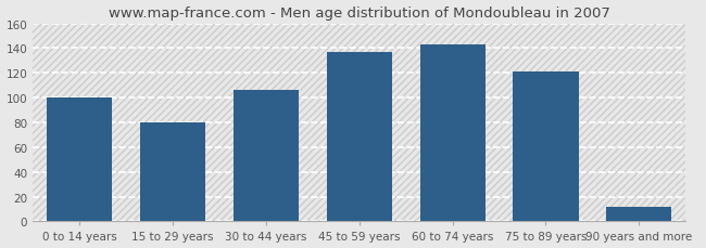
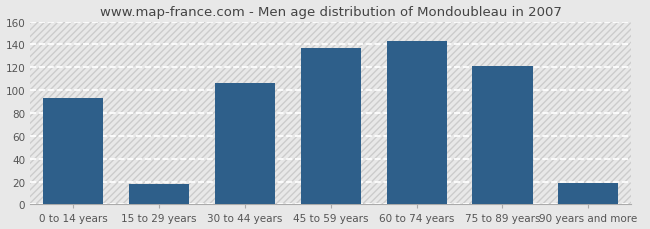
0 to 14 years: 100 -> 93
15 to 29 years: 80 -> 18
90 years and more: 12 -> 19
